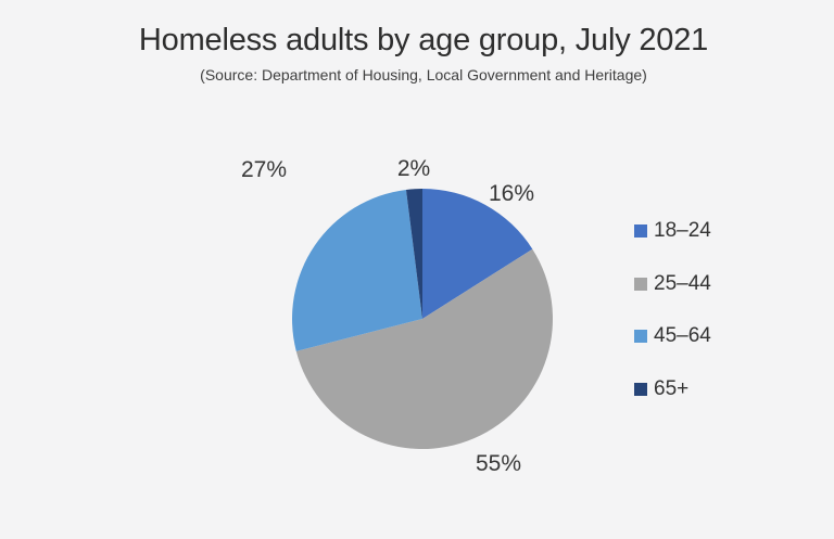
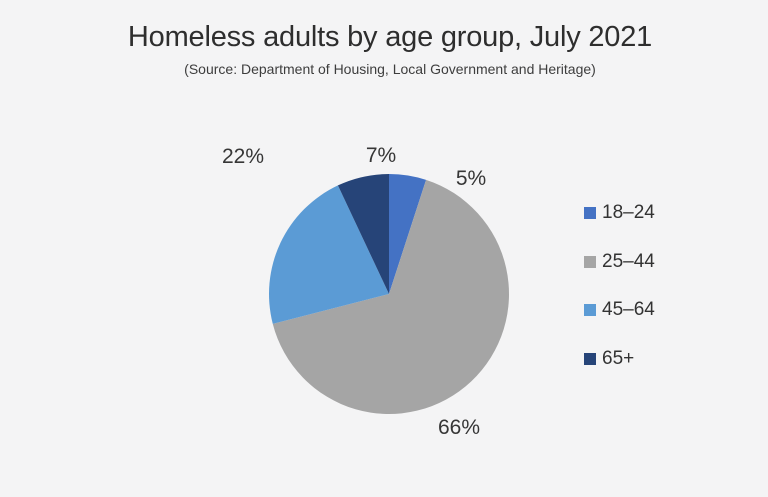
18–24: 16% -> 5%
25–44: 55% -> 66%
45–64: 27% -> 22%
65+: 2% -> 7%
